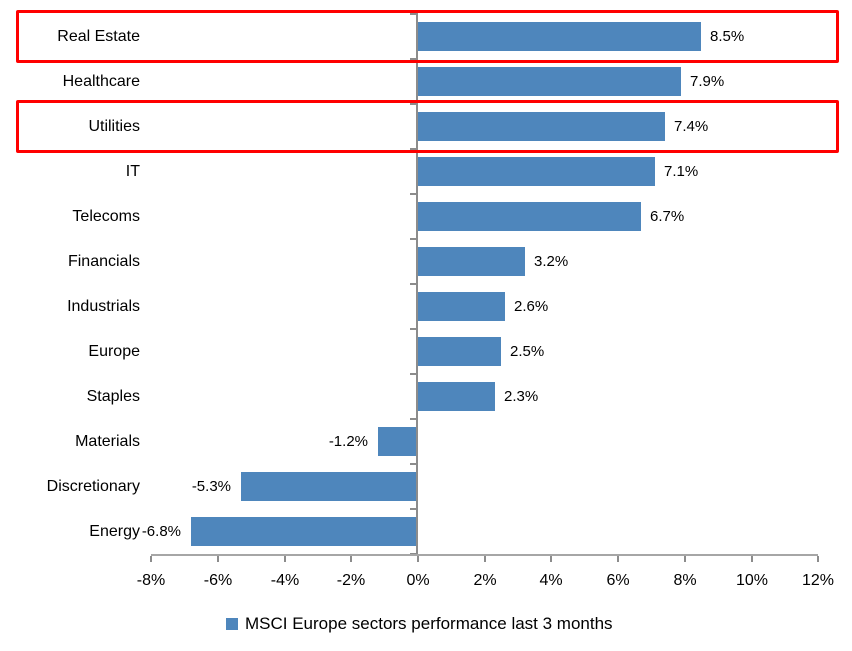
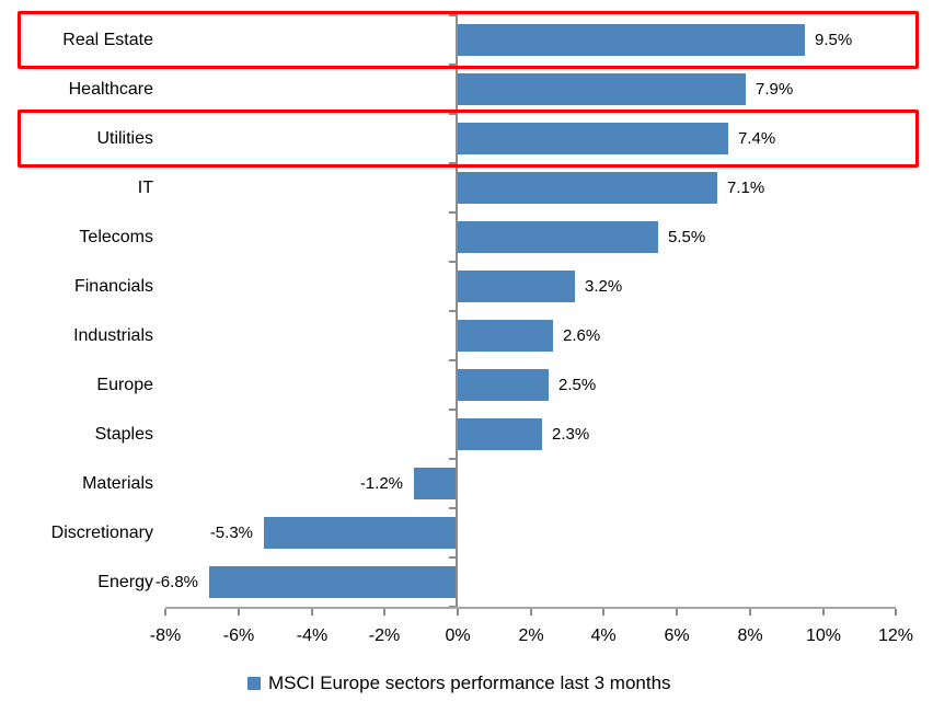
Real Estate: 8.5% -> 9.5%
Telecoms: 6.7% -> 5.5%
